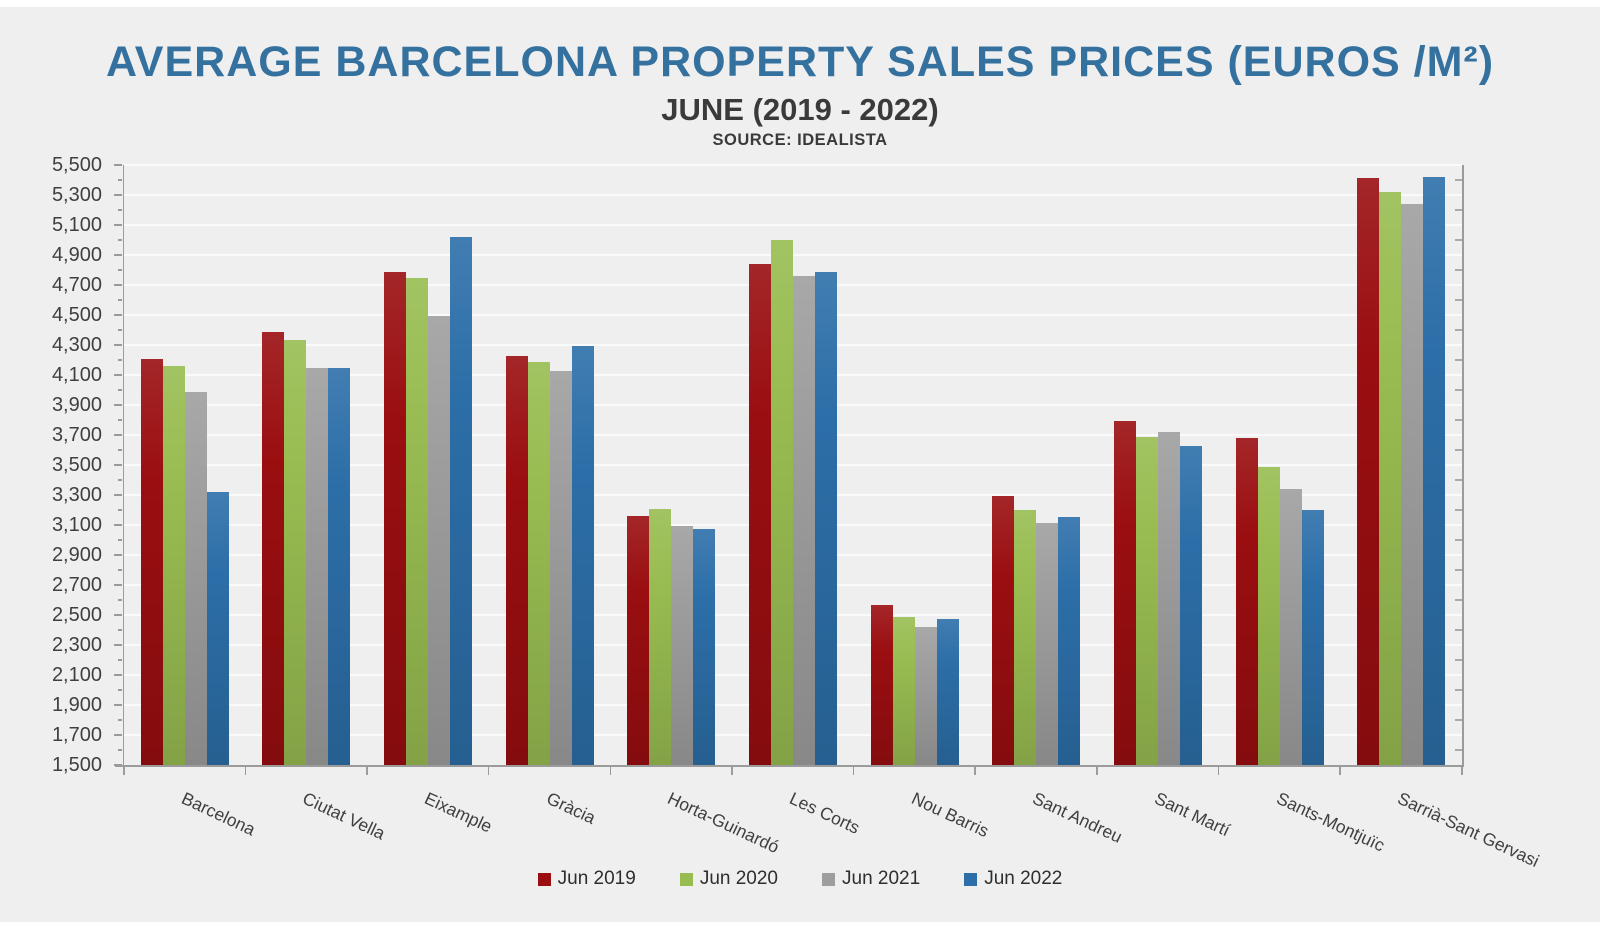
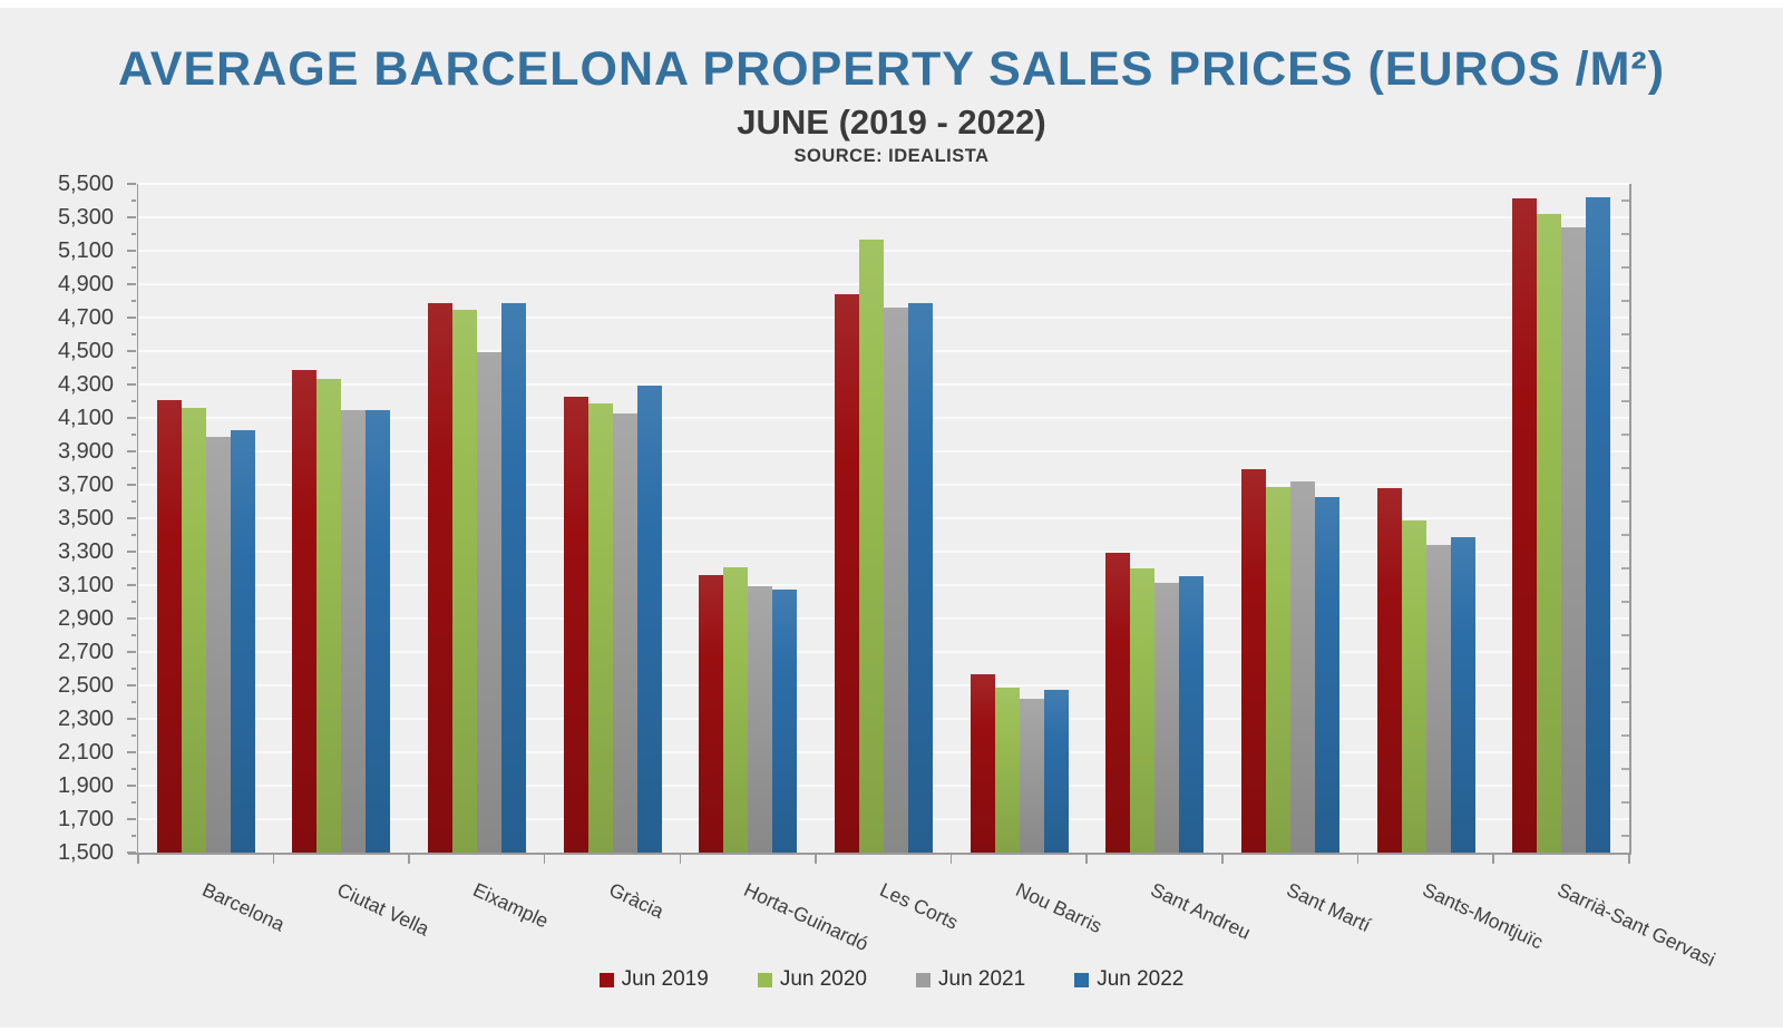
Jun 2022/Barcelona: 3320 -> 4030
Jun 2022/Eixample: 5020 -> 4780
Jun 2020/Les Corts: 5000 -> 5160
Jun 2022/Sants-Montjuïc: 3200 -> 3380
